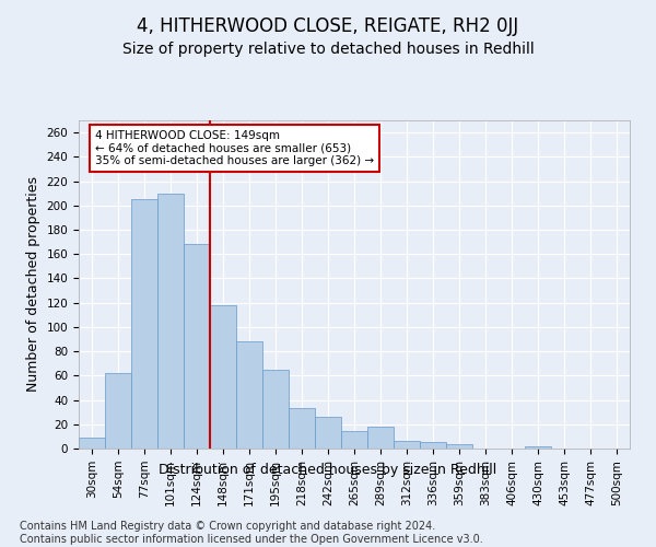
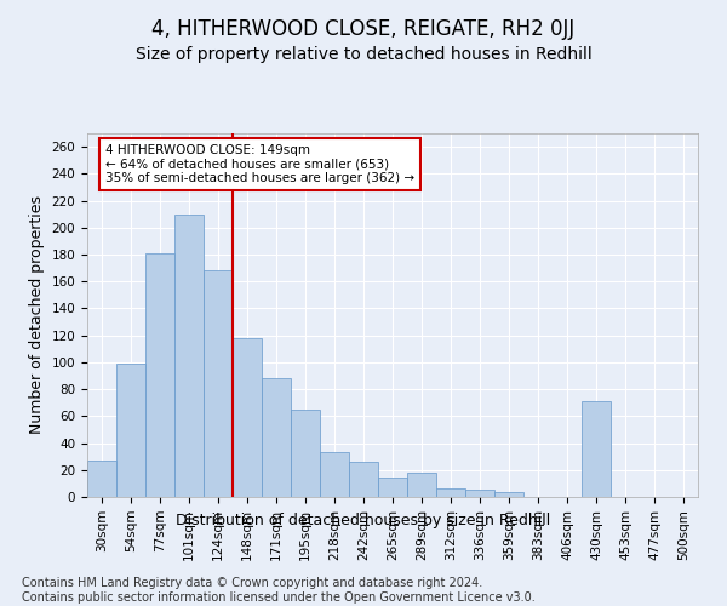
30sqm: 9 -> 27
54sqm: 62 -> 99
77sqm: 205 -> 181
430sqm: 2 -> 71
